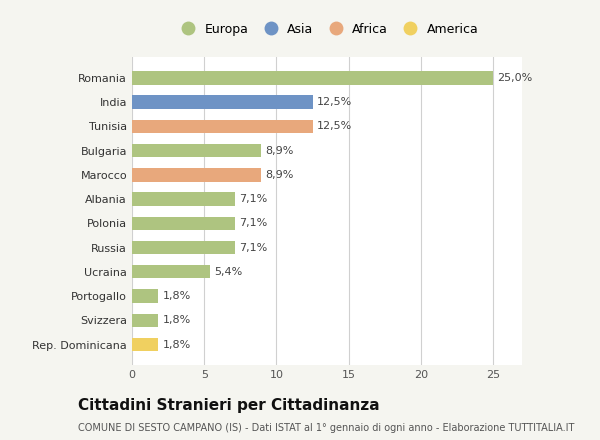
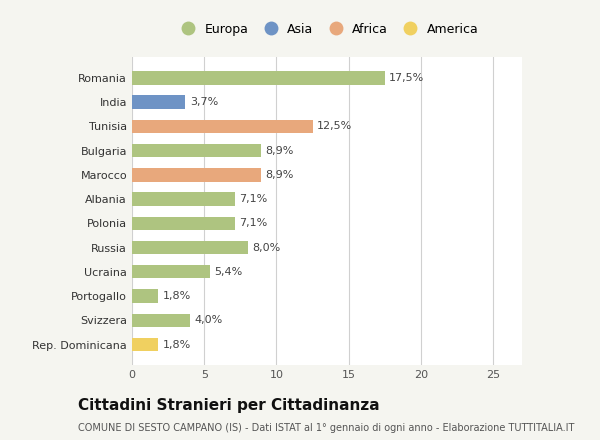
Romania: 25,0% -> 17,5%
India: 12,5% -> 3,7%
Russia: 7,1% -> 8,0%
Svizzera: 1,8% -> 4,0%
